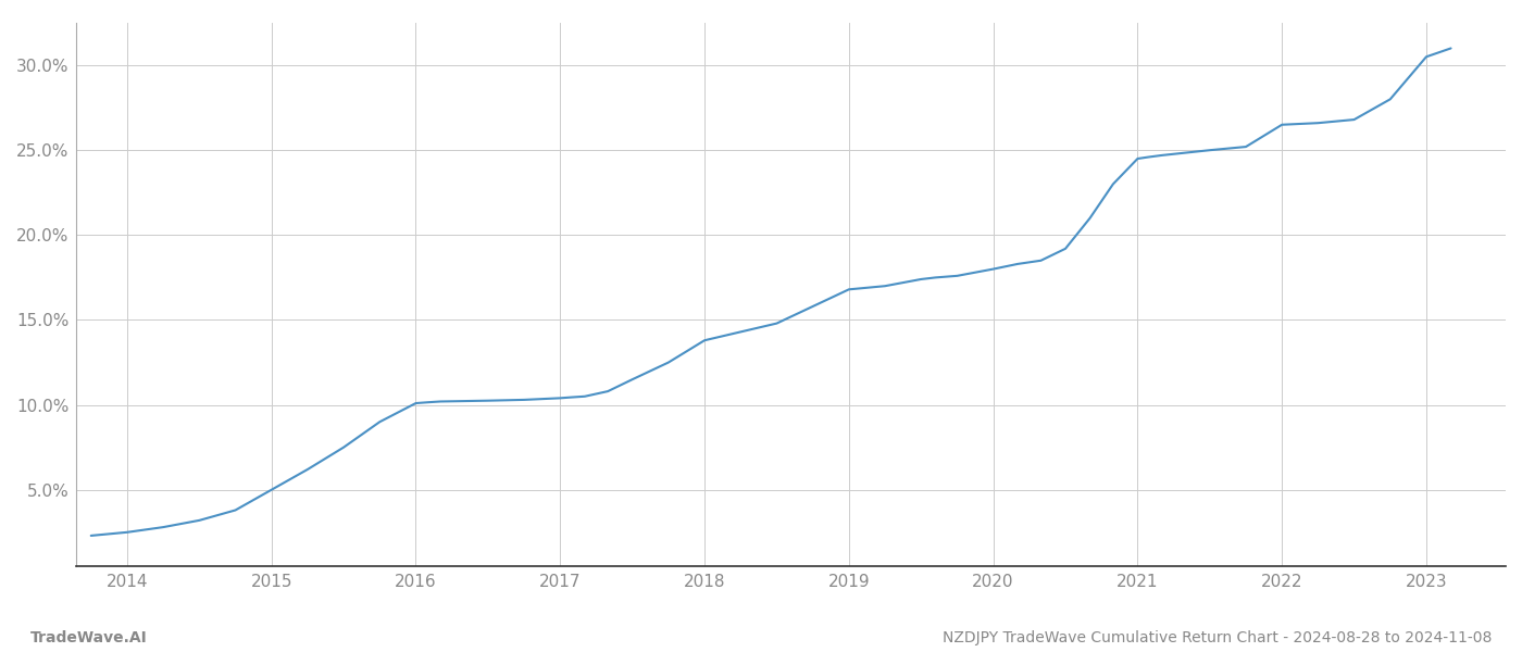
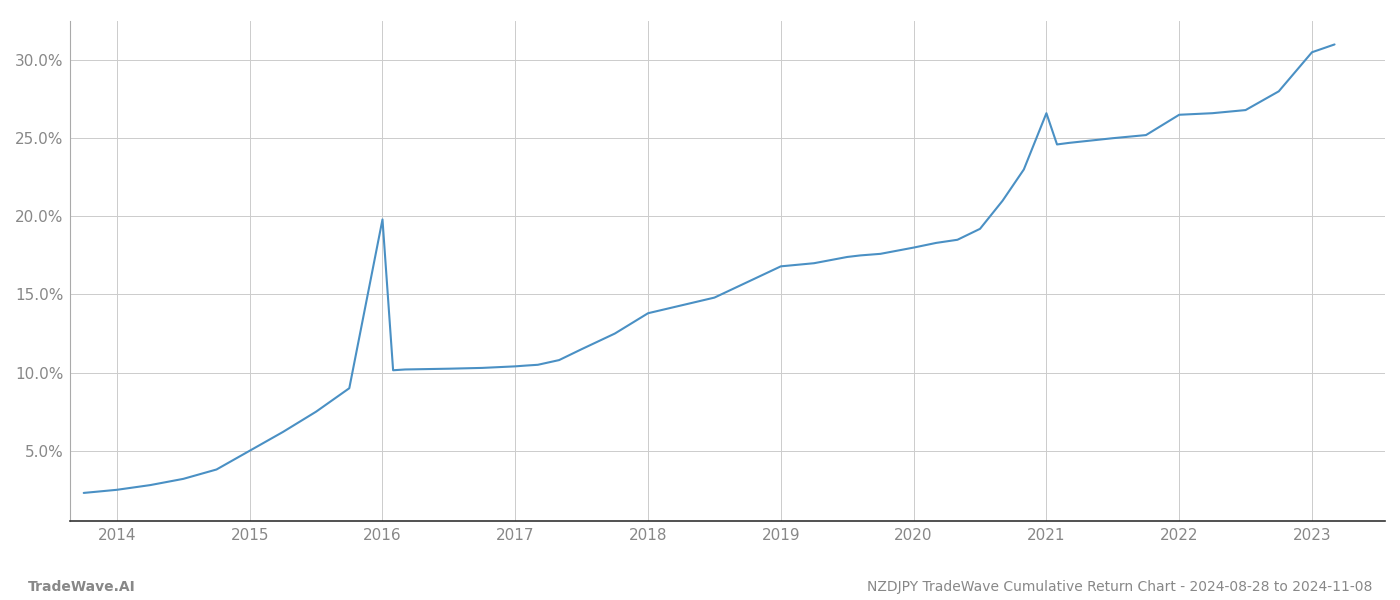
2016: 10.1% -> 19.8%
2021: 24.5% -> 26.6%
